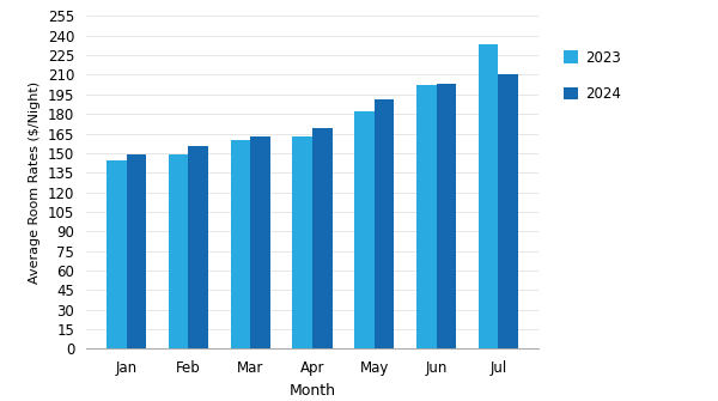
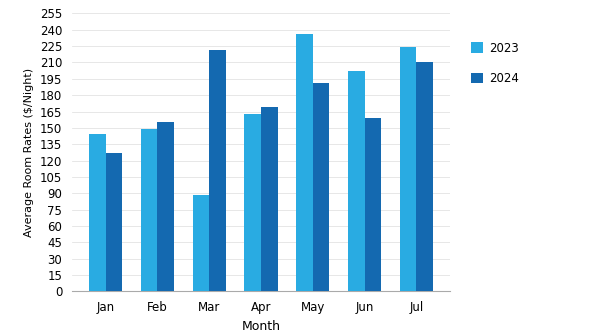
2024/Jan: 149 -> 127
2023/Mar: 160 -> 88
2024/Mar: 163 -> 221
2023/May: 182 -> 236
2024/Jun: 203 -> 159
2023/Jul: 233 -> 224
